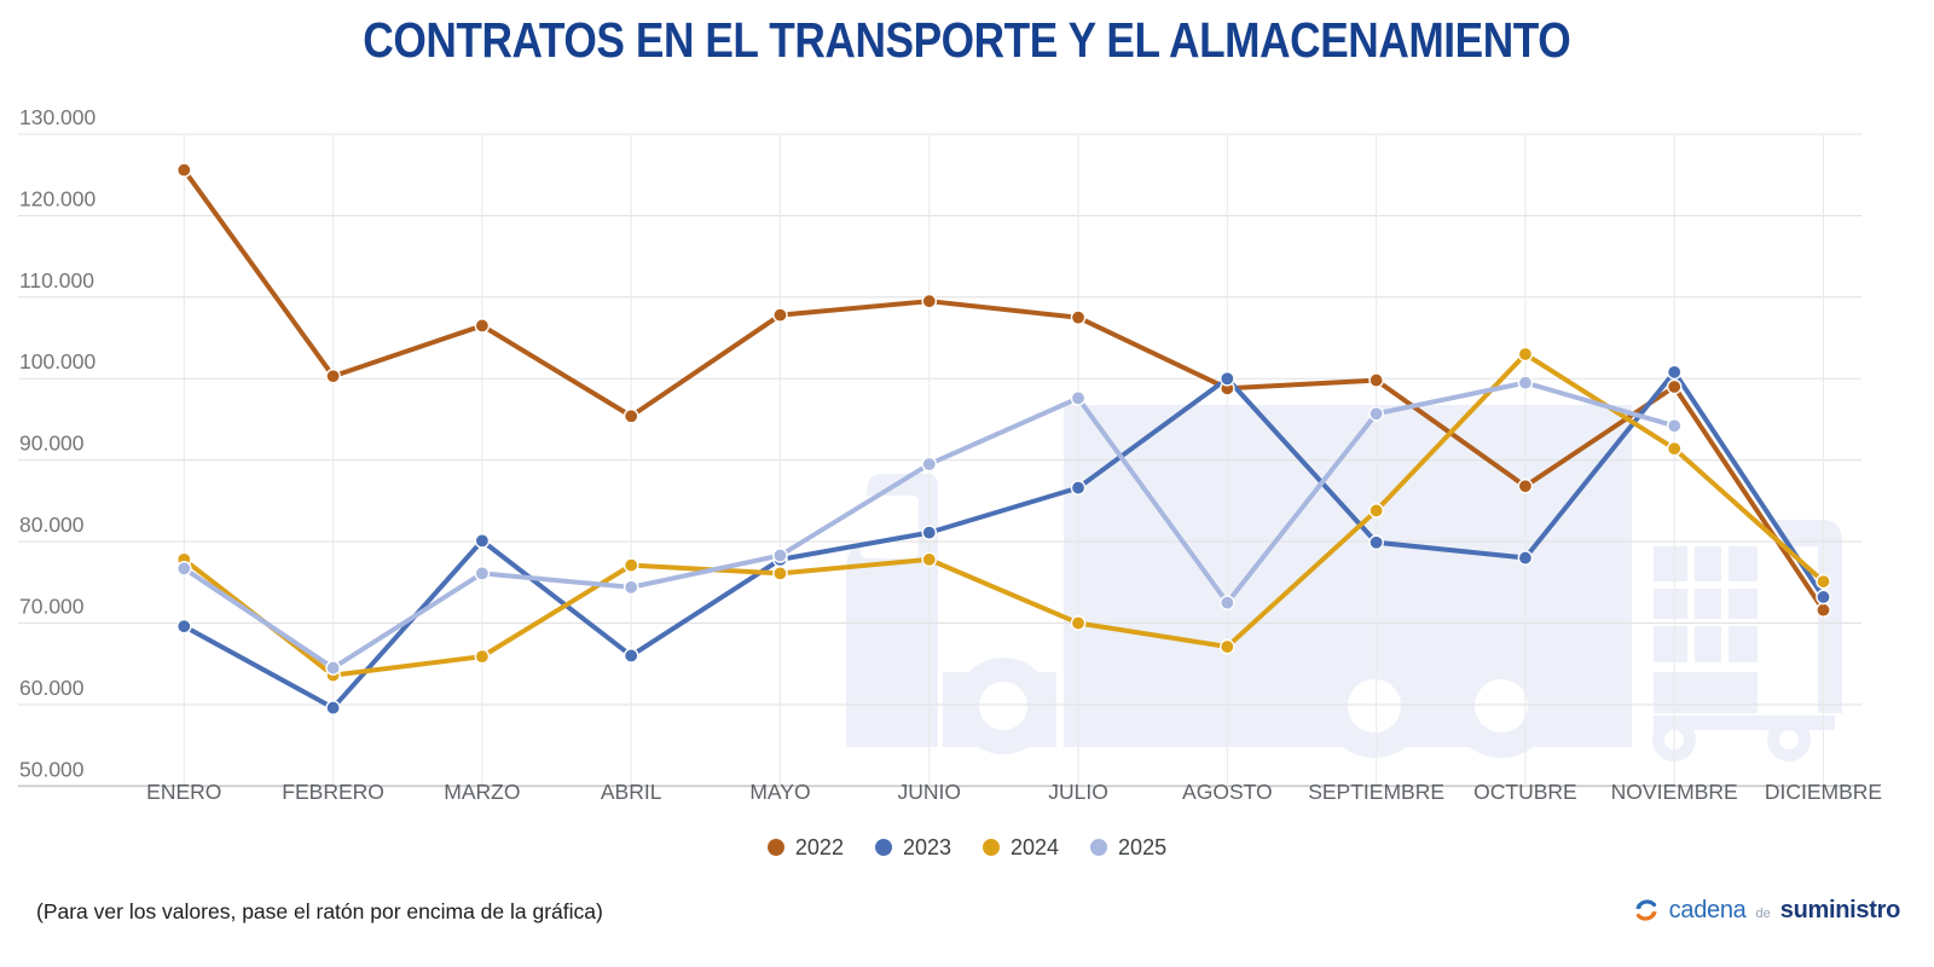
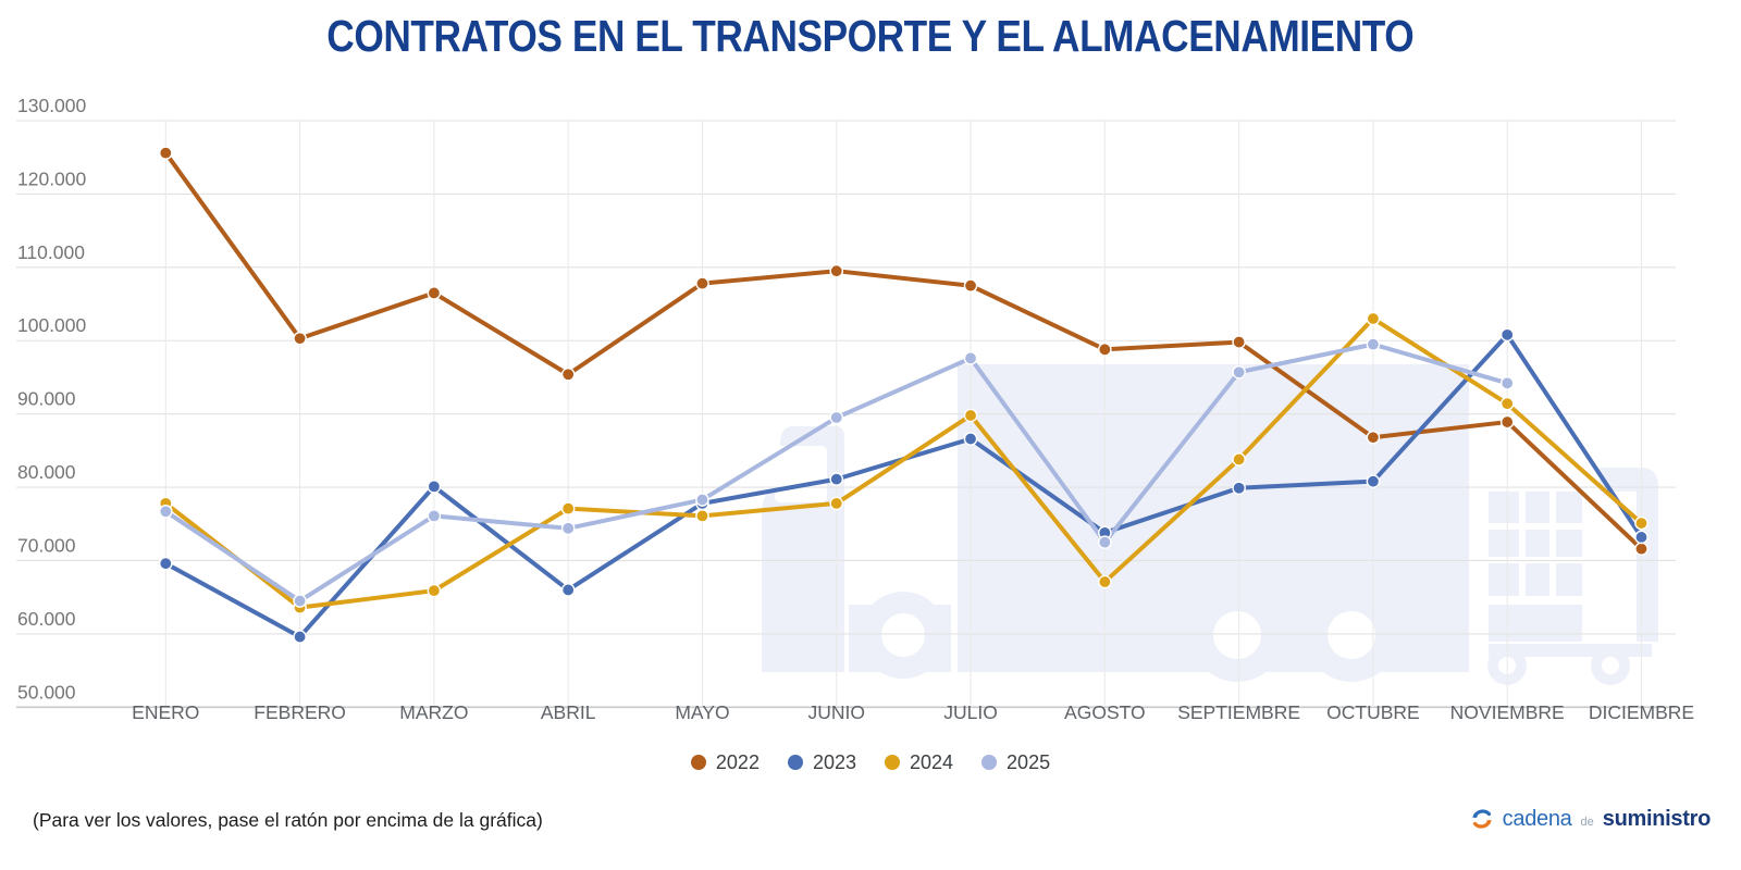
2024/JULIO: 70000 -> 90000
2023/AGOSTO: 100000 -> 74000
2023/OCTUBRE: 78000 -> 81000
2022/NOVIEMBRE: 99000 -> 89000
